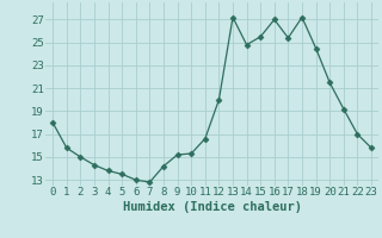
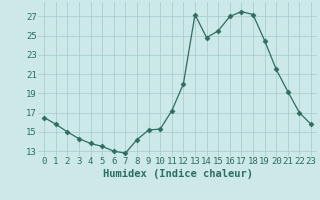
0: 18.0 -> 16.5
11: 16.6 -> 17.2
17: 25.4 -> 27.5
